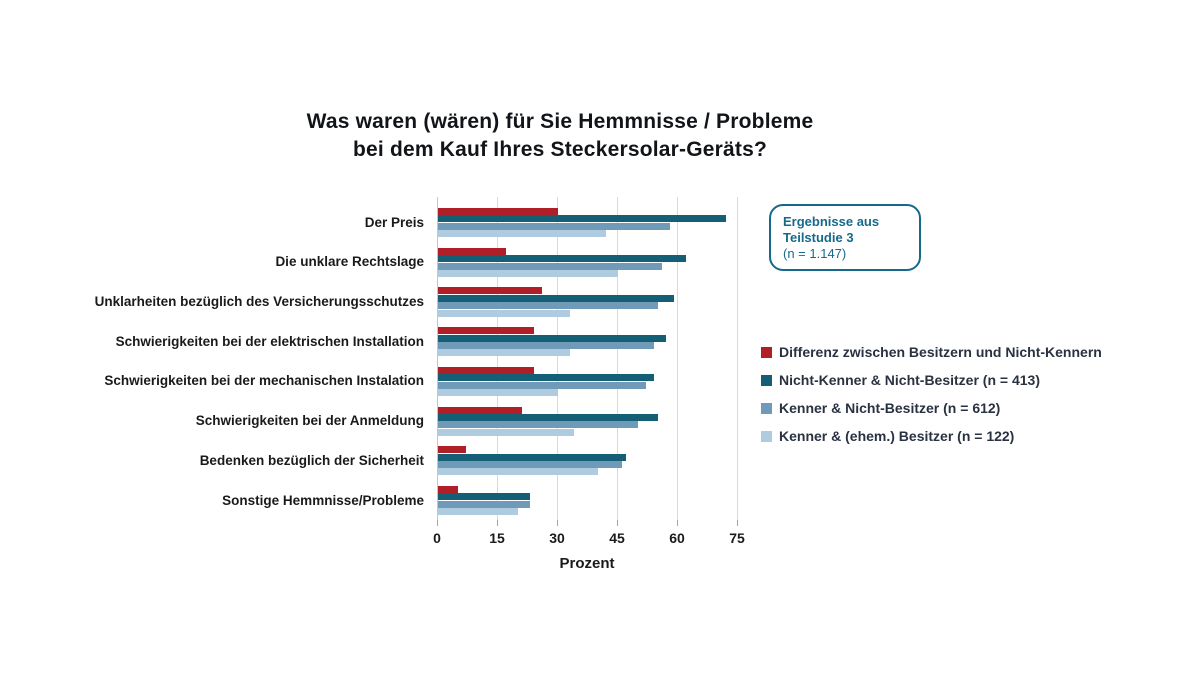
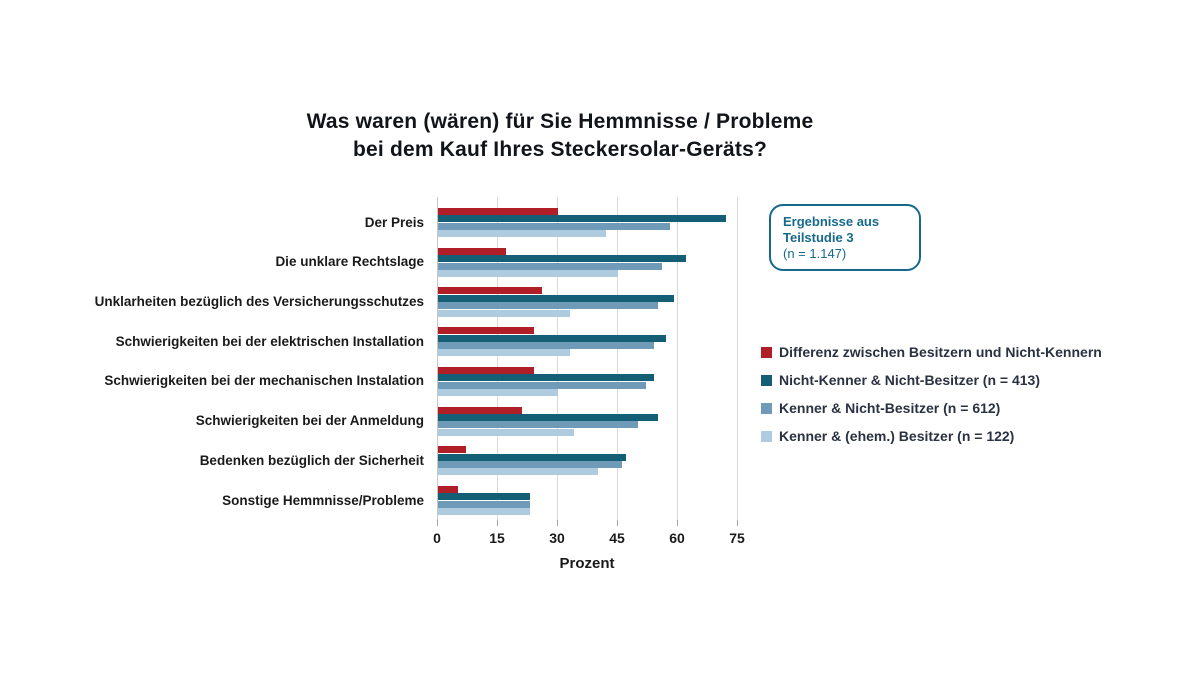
Kenner & (ehem.) Besitzer (n = 122)/Sonstige Hemmnisse/Probleme: 20 -> 23
